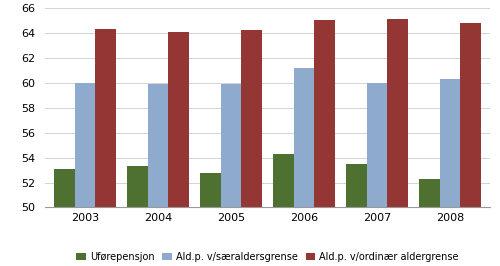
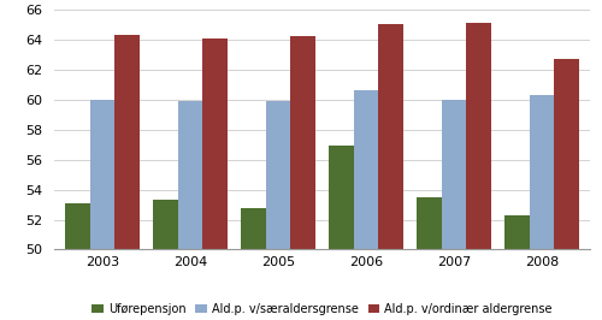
Uførepensjon/2006: 54.3 -> 56.9
Ald.p. v/særaldersgrense/2006: 61.2 -> 60.6
Ald.p. v/ordinær aldergrense/2008: 64.8 -> 62.7
